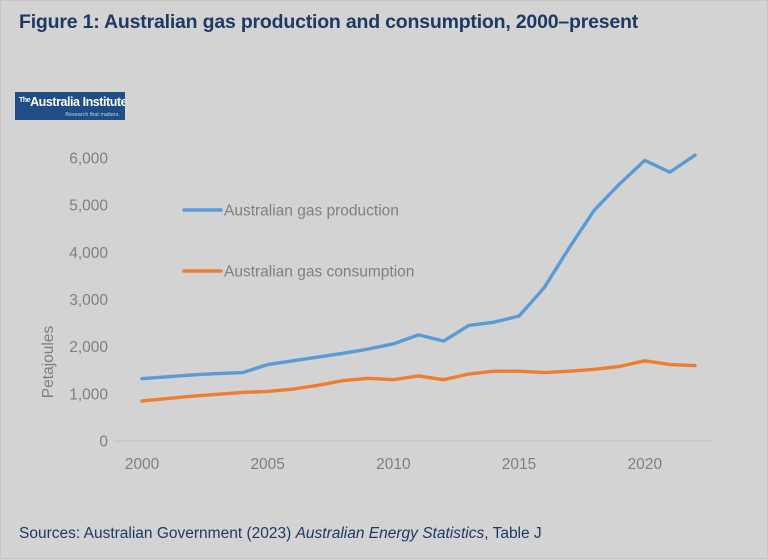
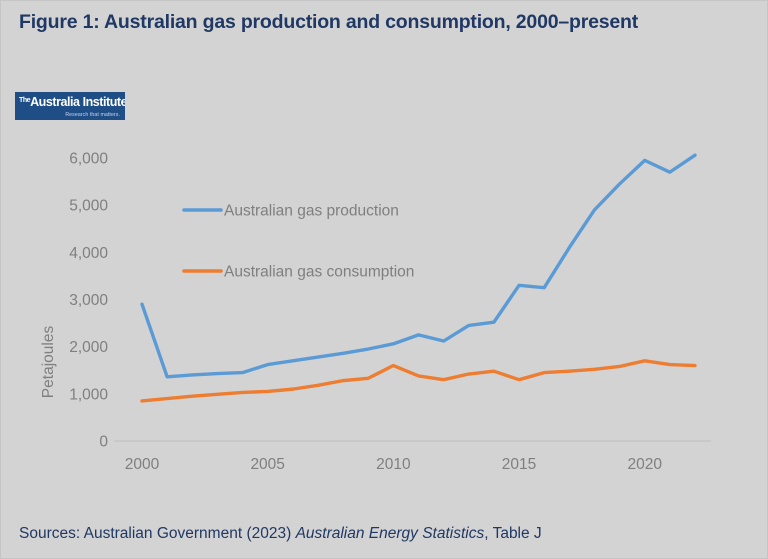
Australian gas production/2000: 1300 -> 2900
Australian gas consumption/2010: 1300 -> 1600
Australian gas production/2015: 2600 -> 3300
Australian gas consumption/2015: 1500 -> 1300
